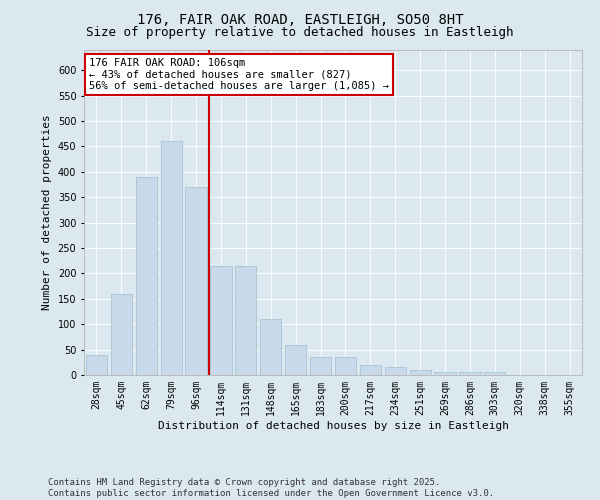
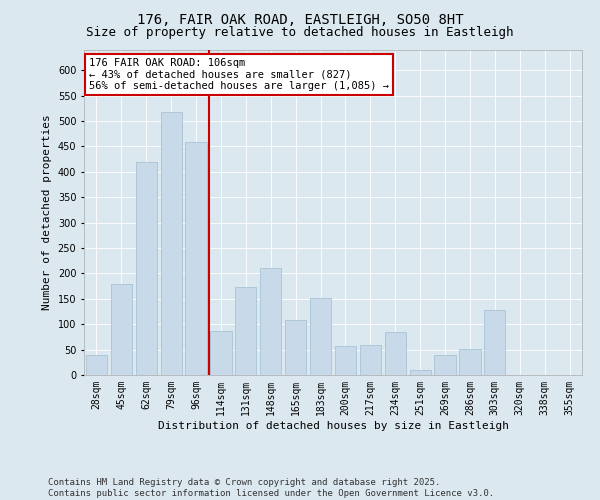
45sqm: 160 -> 180
62sqm: 390 -> 420
79sqm: 460 -> 518
96sqm: 370 -> 458
114sqm: 215 -> 86
131sqm: 215 -> 174
148sqm: 110 -> 210
165sqm: 60 -> 108
183sqm: 35 -> 152
200sqm: 35 -> 58
217sqm: 20 -> 60
234sqm: 15 -> 84
269sqm: 5 -> 40
286sqm: 5 -> 52
303sqm: 5 -> 128
